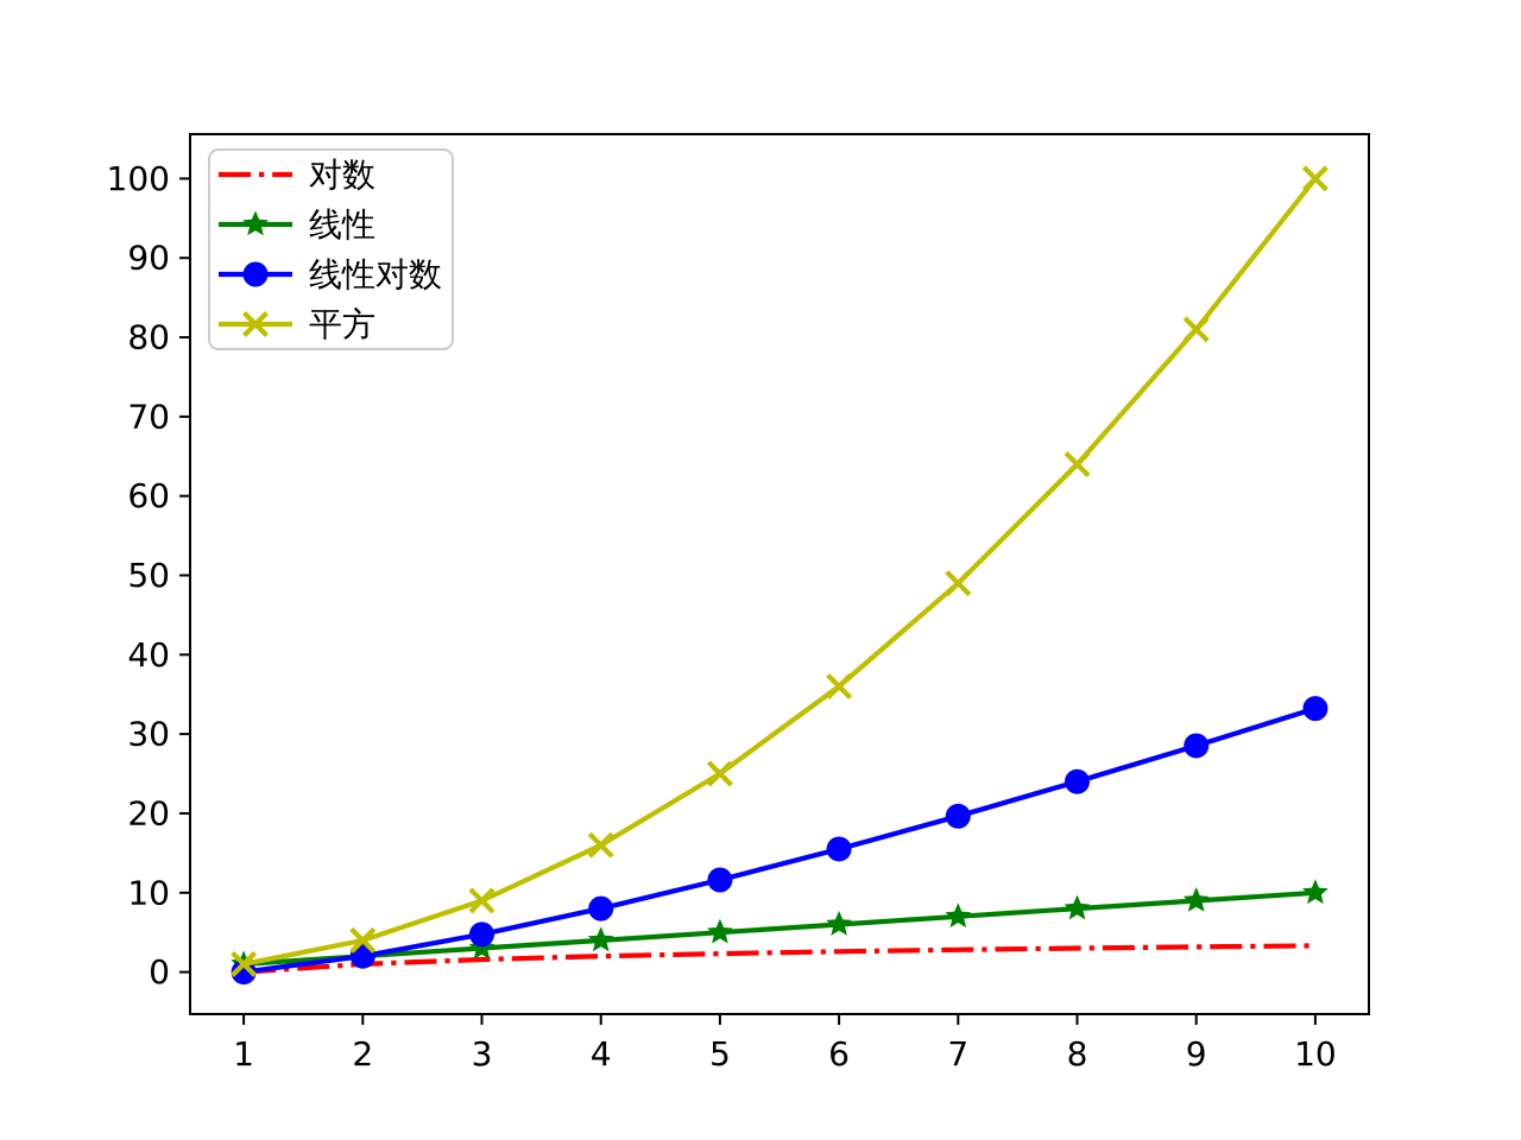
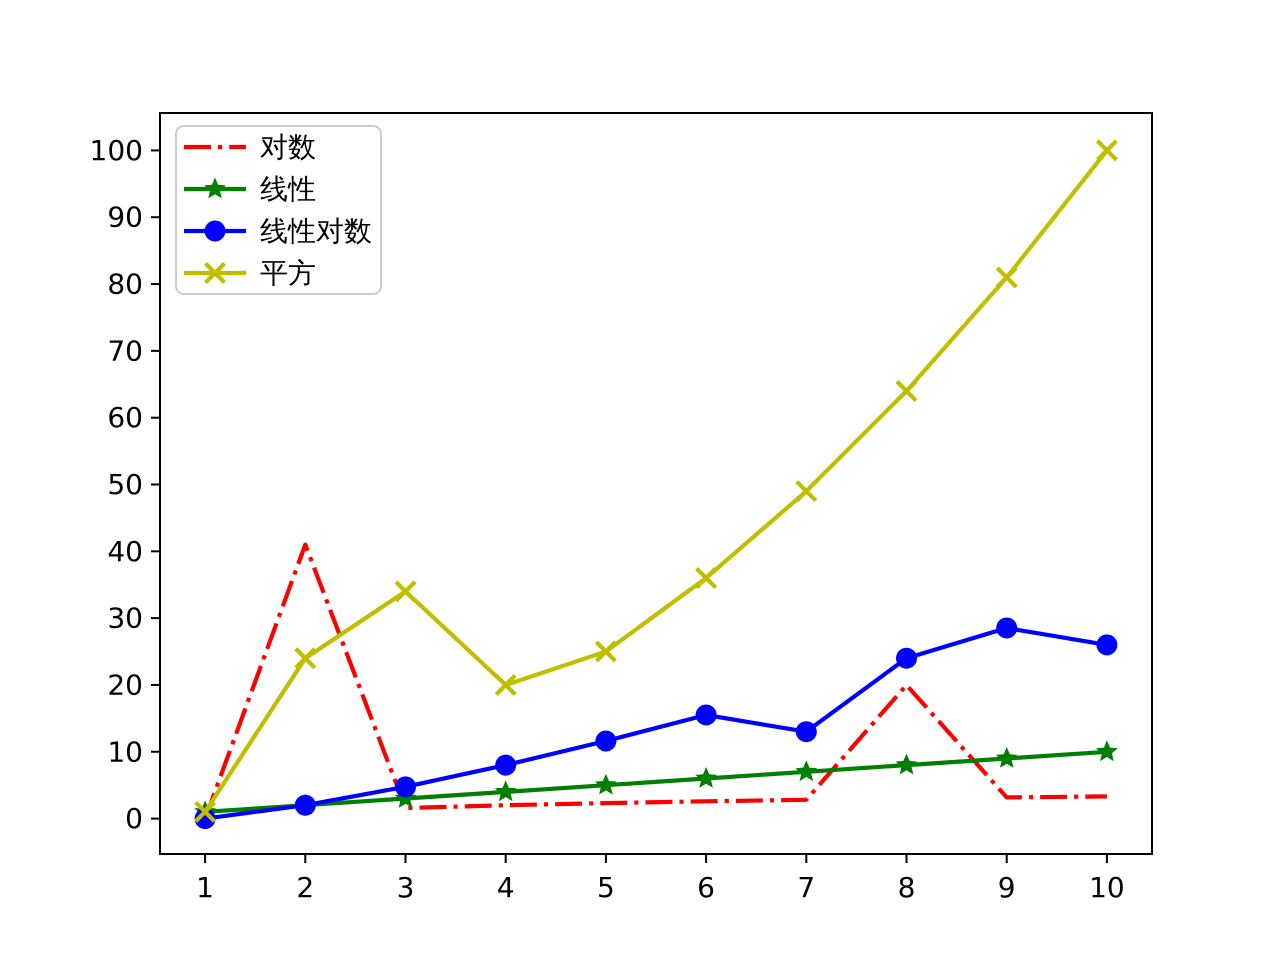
对数/2: 1 -> 41
平方/2: 4 -> 24
平方/3: 9 -> 34
平方/4: 16 -> 20
线性对数/7: 20 -> 13
对数/8: 3 -> 20
线性对数/10: 33 -> 26
